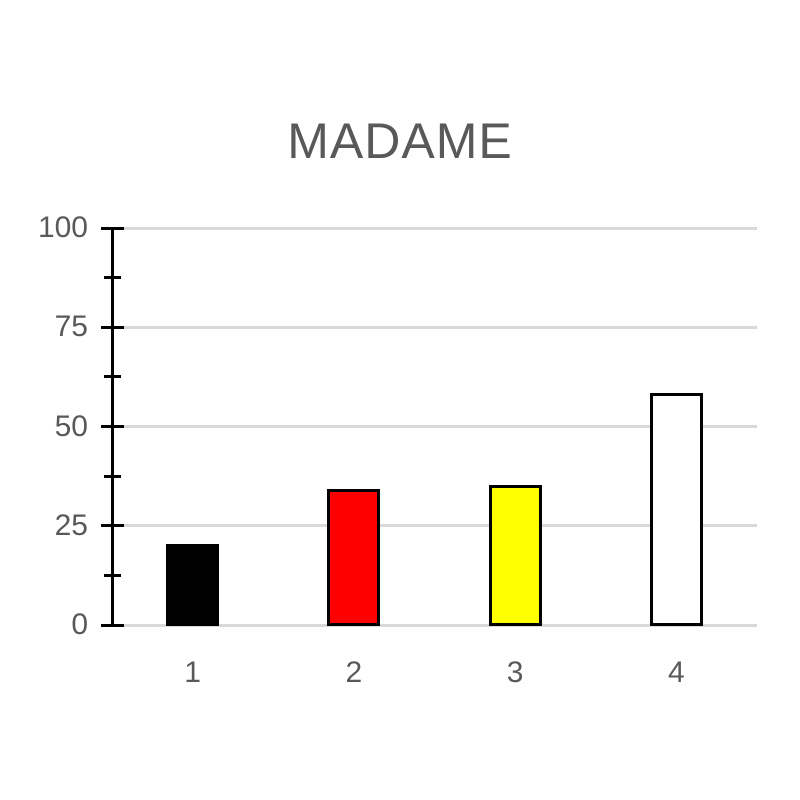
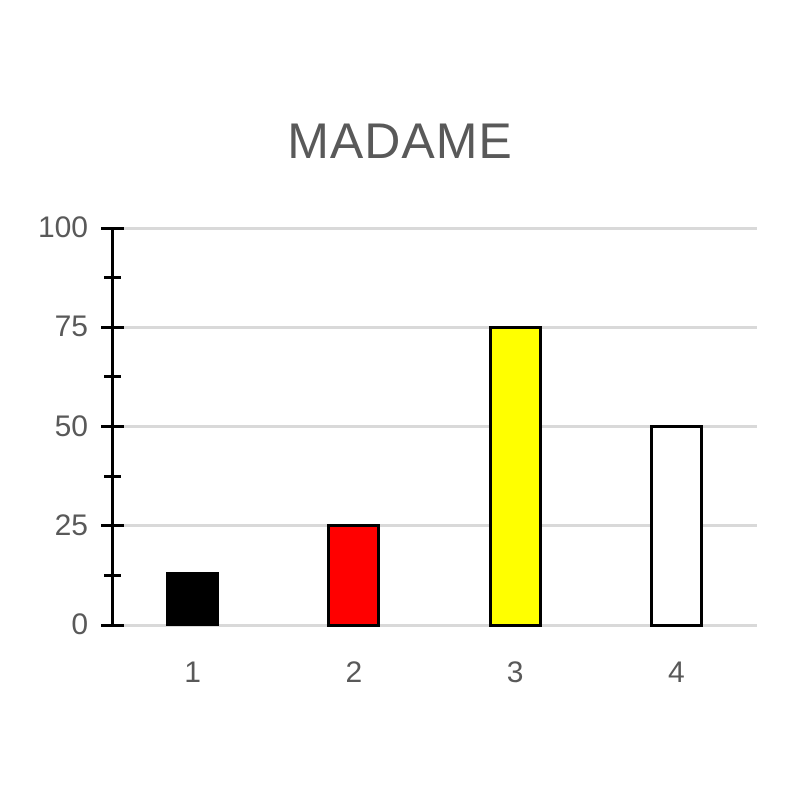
1: 20 -> 13
2: 34 -> 25
3: 35 -> 75
4: 58 -> 50
